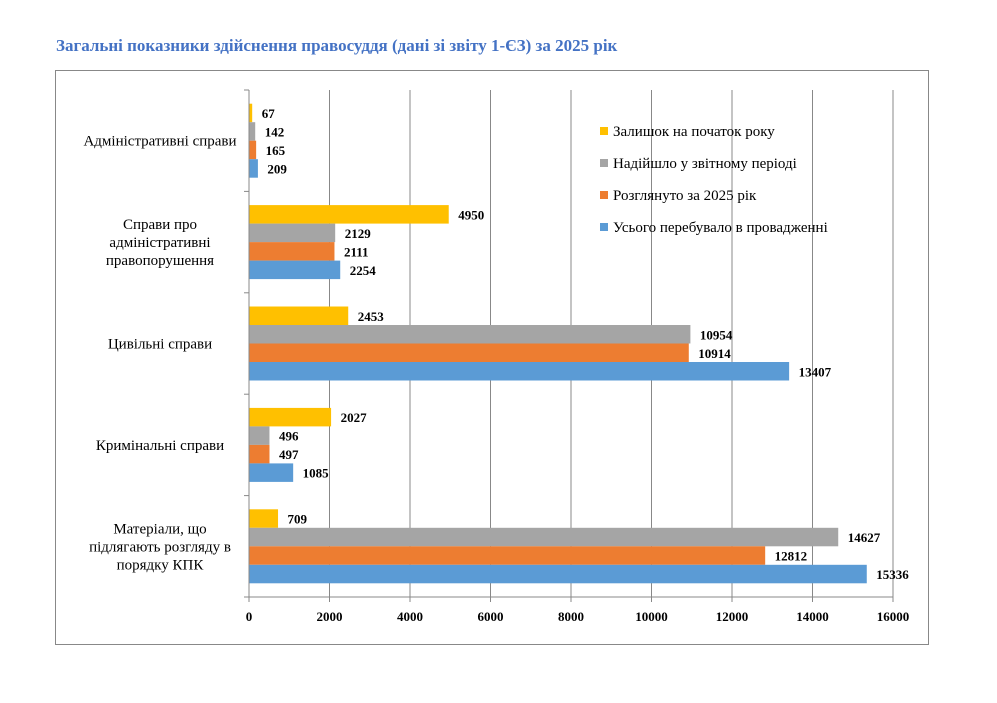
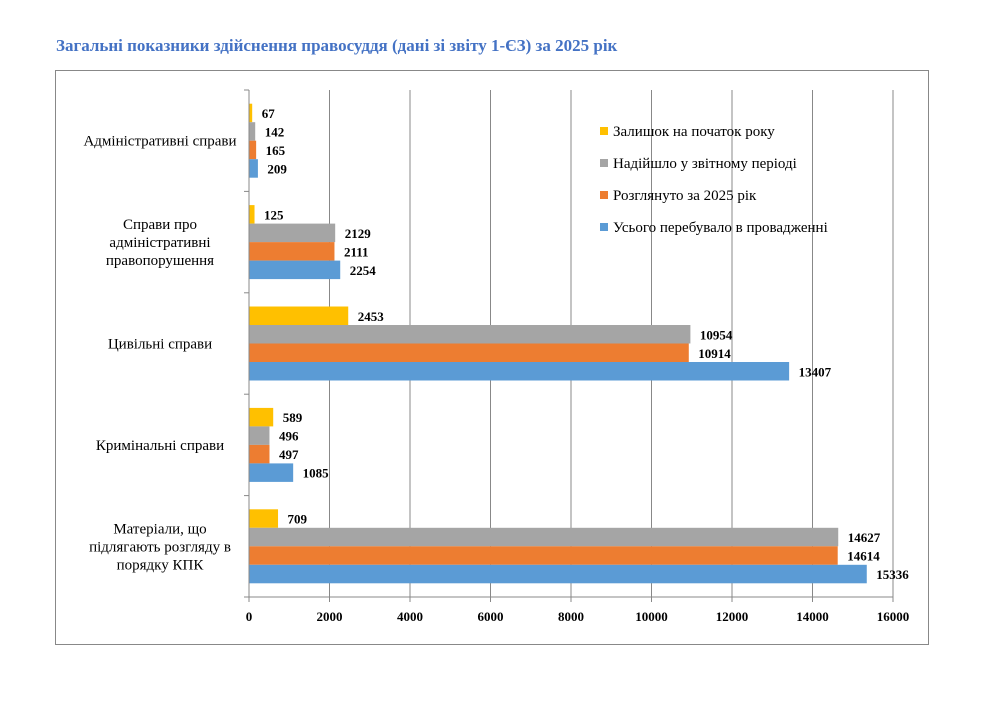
Залишок на початок року/Справи про адміністративні правопорушення: 4950 -> 125
Залишок на початок року/Кримінальні справи: 2027 -> 589
Розглянуто за 2025 рік/Матеріали, що підлягають розгляду в порядку КПК: 12812 -> 14614
